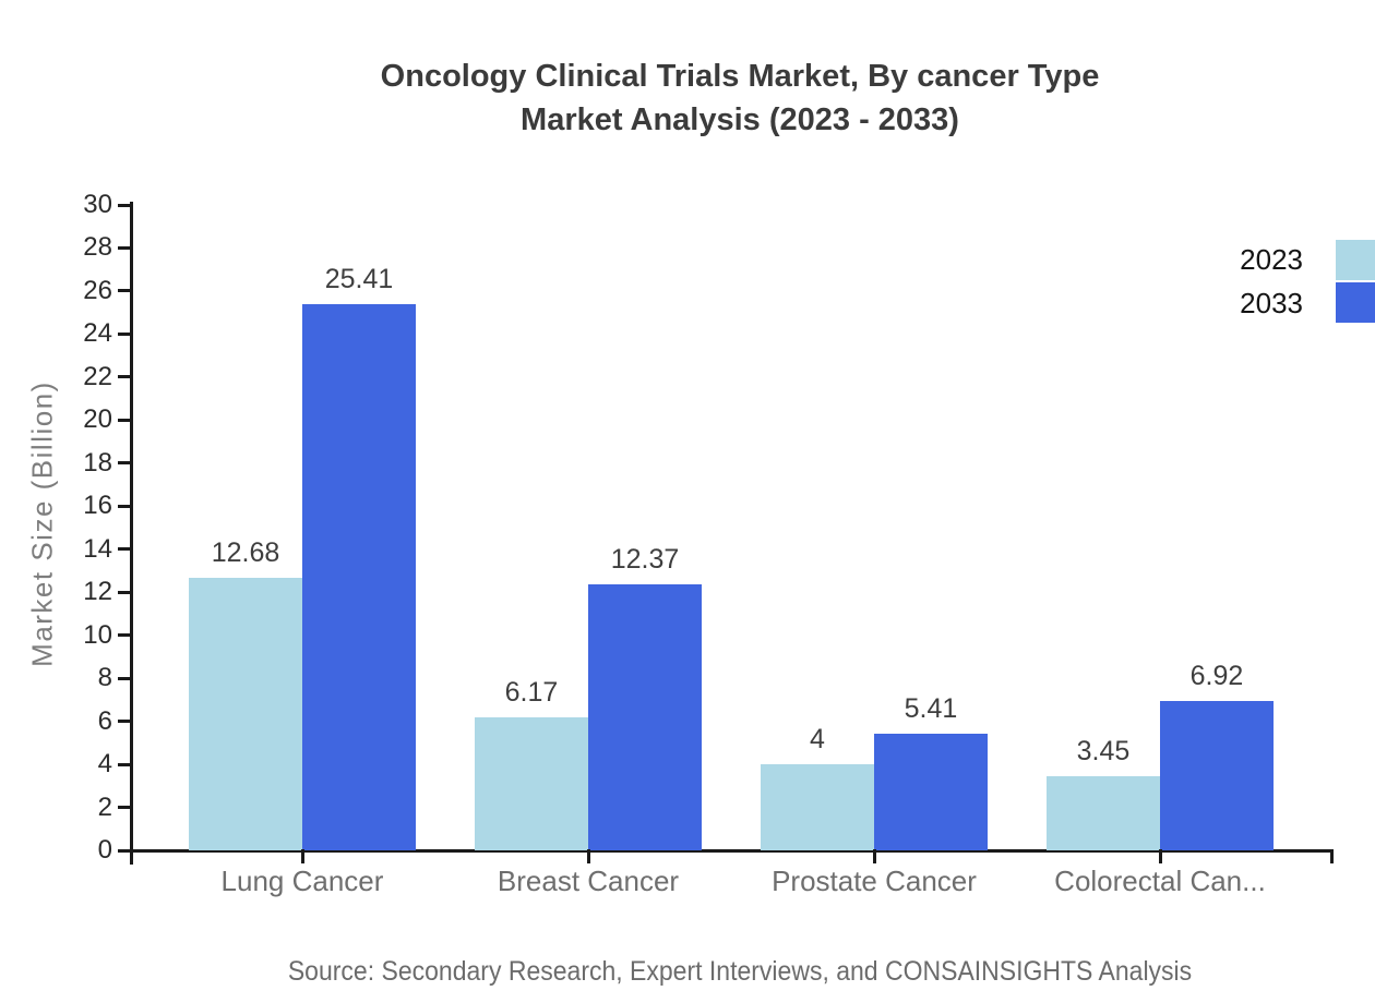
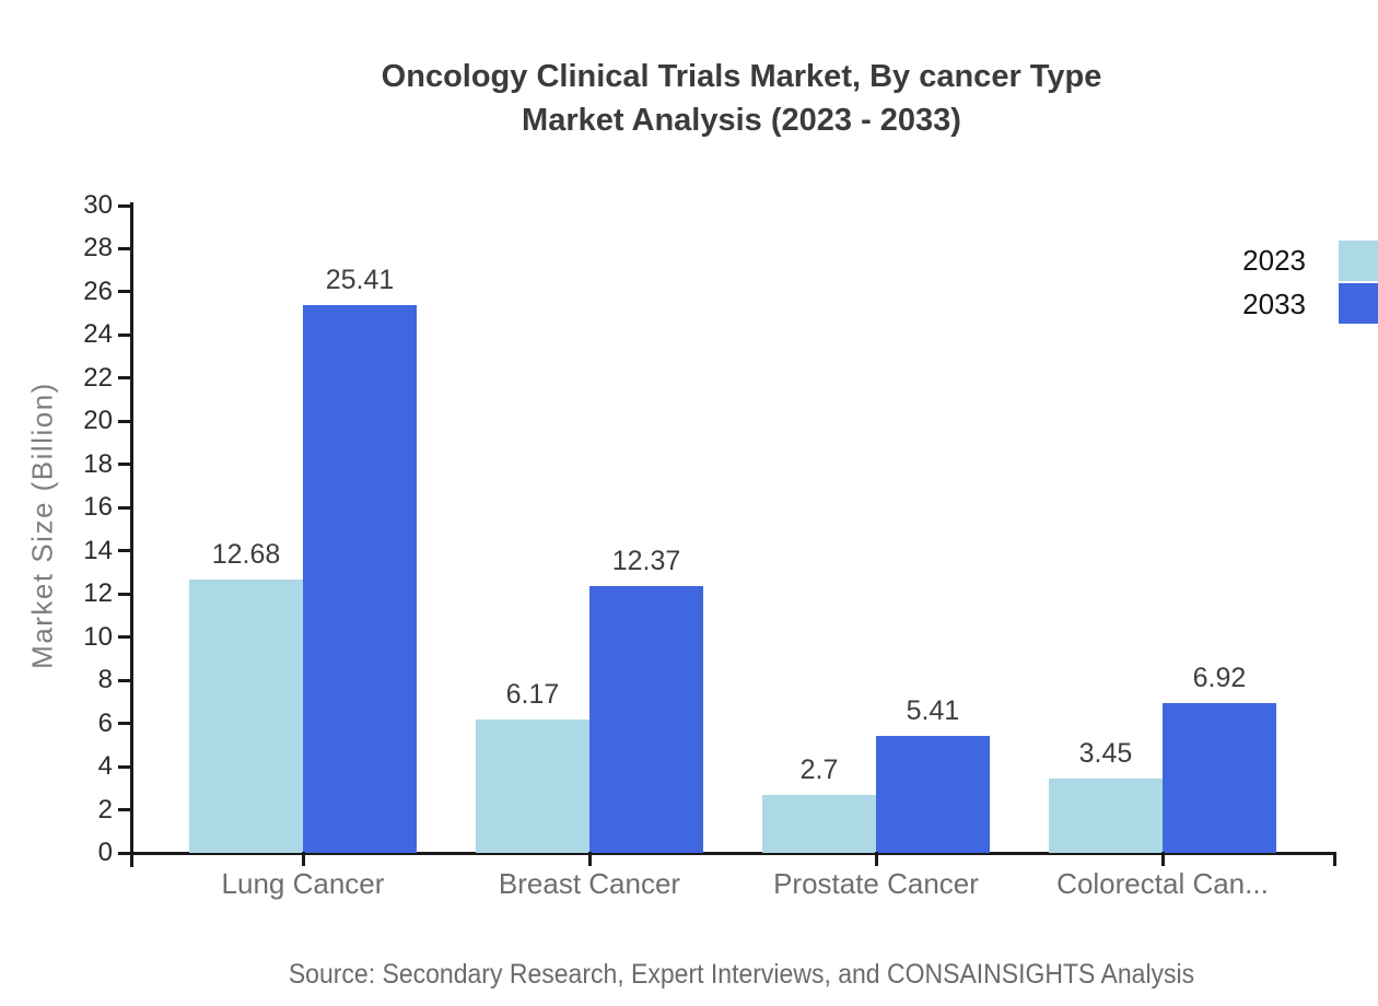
2023/Prostate Cancer: 4 -> 2.7
